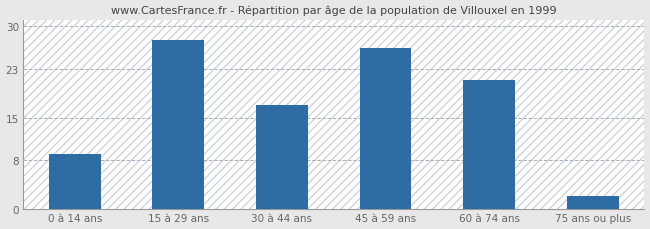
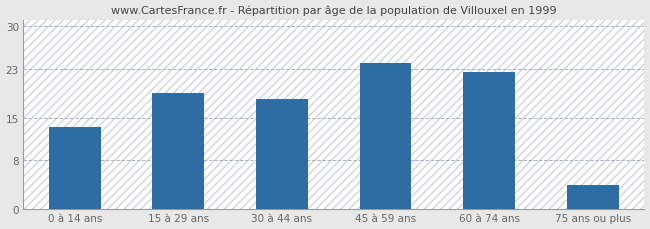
0 à 14 ans: 9.0 -> 13.5
15 à 29 ans: 27.8 -> 19.0
30 à 44 ans: 17.0 -> 18.0
45 à 59 ans: 26.4 -> 24.0
60 à 74 ans: 21.2 -> 22.5
75 ans ou plus: 2.2 -> 4.0
